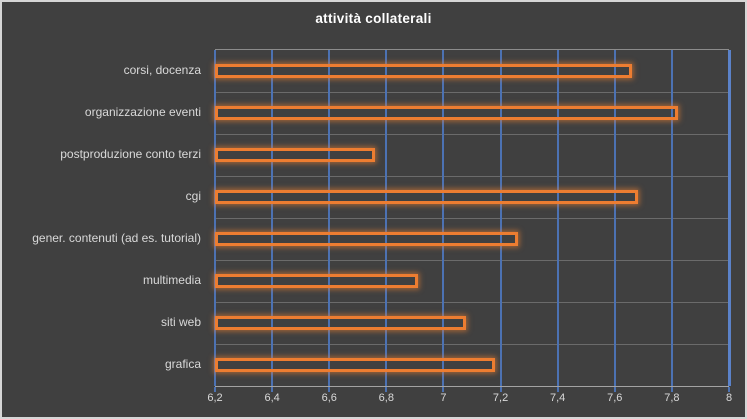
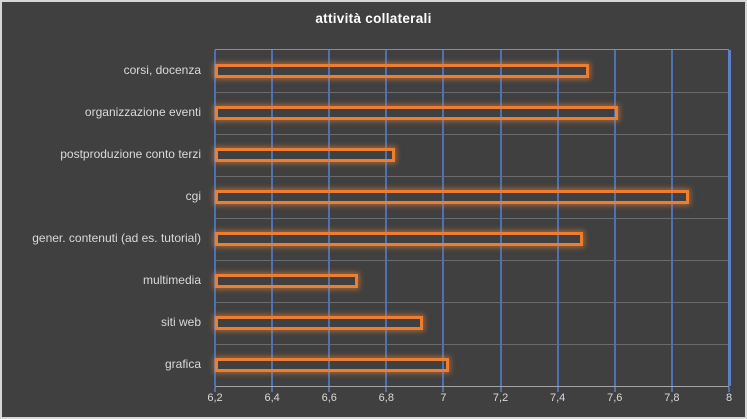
corsi, docenza: 7,66 -> 7,51
organizzazione eventi: 7,82 -> 7,61
postproduzione conto terzi: 6,76 -> 6,83
cgi: 7,68 -> 7,86
gener. contenuti (ad es. tutorial): 7,26 -> 7,49
multimedia: 6,91 -> 6,70
siti web: 7,08 -> 6,93
grafica: 7,18 -> 7,02
